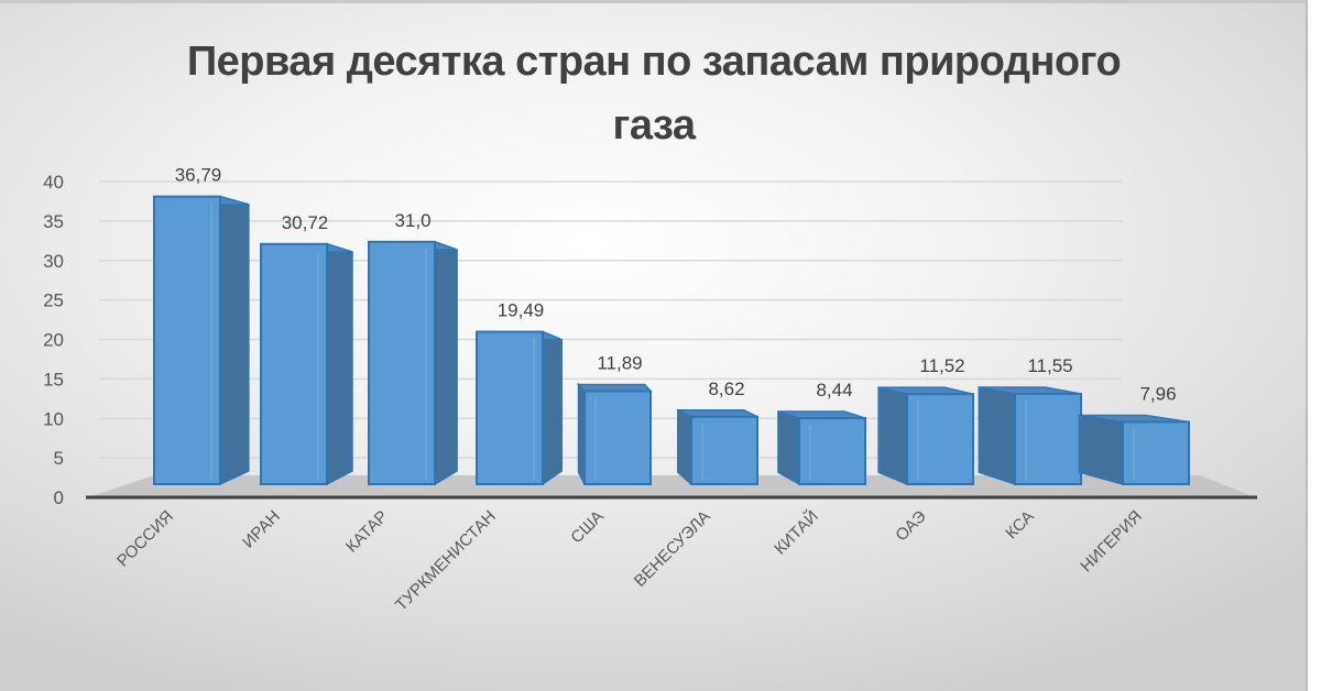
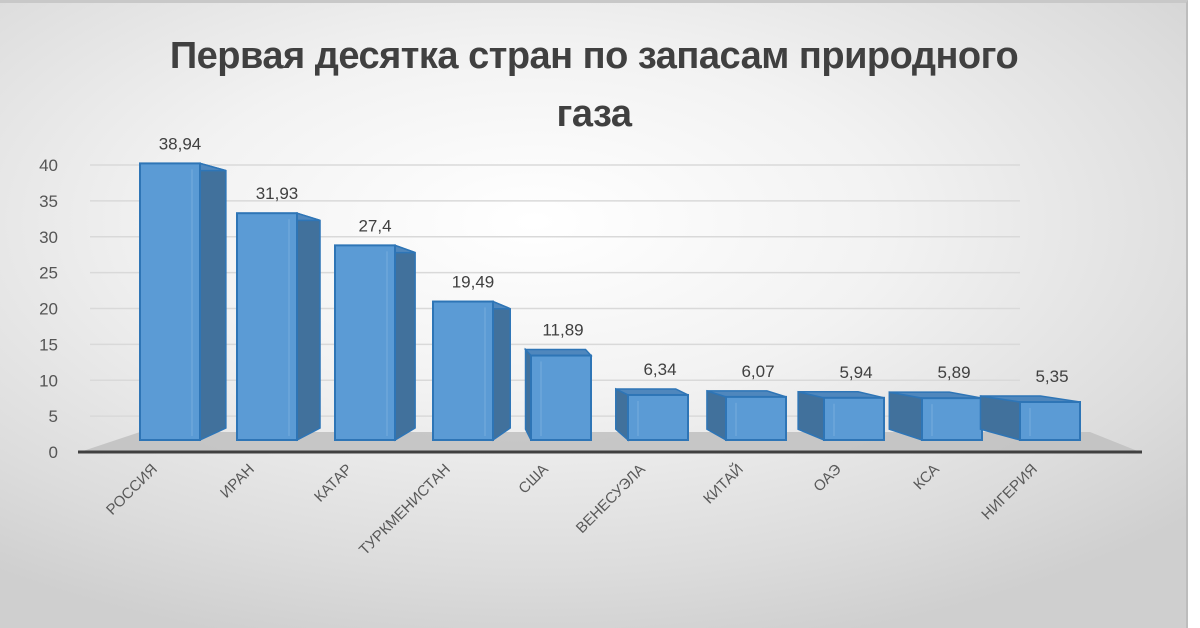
РОССИЯ: 36,79 -> 38,94
ИРАН: 30,72 -> 31,93
КАТАР: 31,0 -> 27,4
ВЕНЕСУЭЛА: 8,62 -> 6,34
КИТАЙ: 8,44 -> 6,07
ОАЭ: 11,52 -> 5,94
КСА: 11,55 -> 5,89
НИГЕРИЯ: 7,96 -> 5,35
